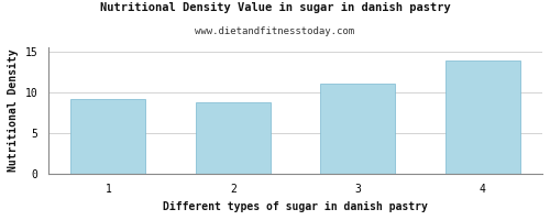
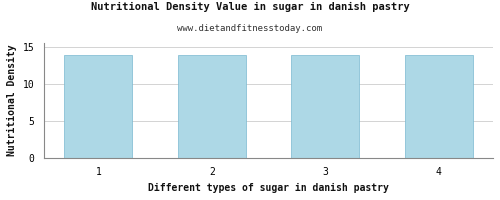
1: 9.2 -> 13.9
2: 8.8 -> 13.9
3: 11.0 -> 13.9
